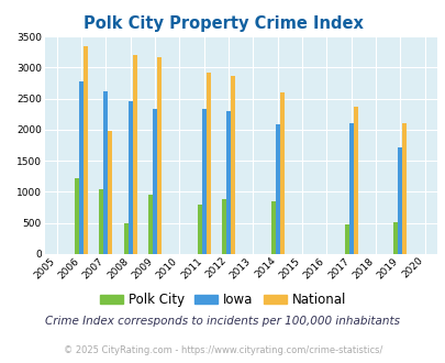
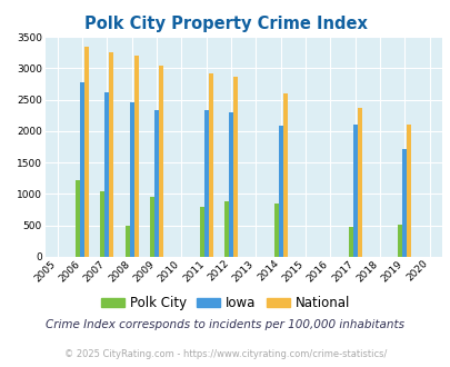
National/2007: 1980 -> 3260
National/2009: 3160 -> 3040
